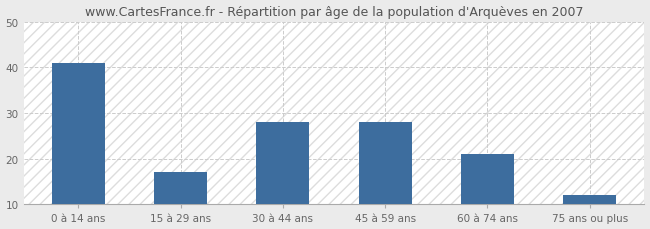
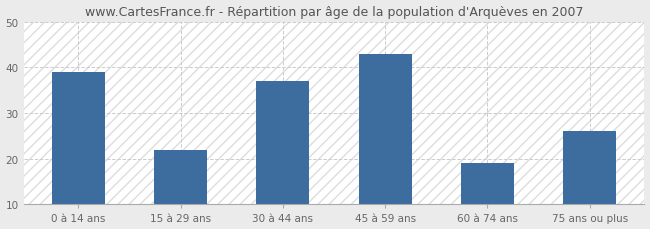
0 à 14 ans: 41 -> 39
15 à 29 ans: 17 -> 22
30 à 44 ans: 28 -> 37
45 à 59 ans: 28 -> 43
60 à 74 ans: 21 -> 19
75 ans ou plus: 12 -> 26
